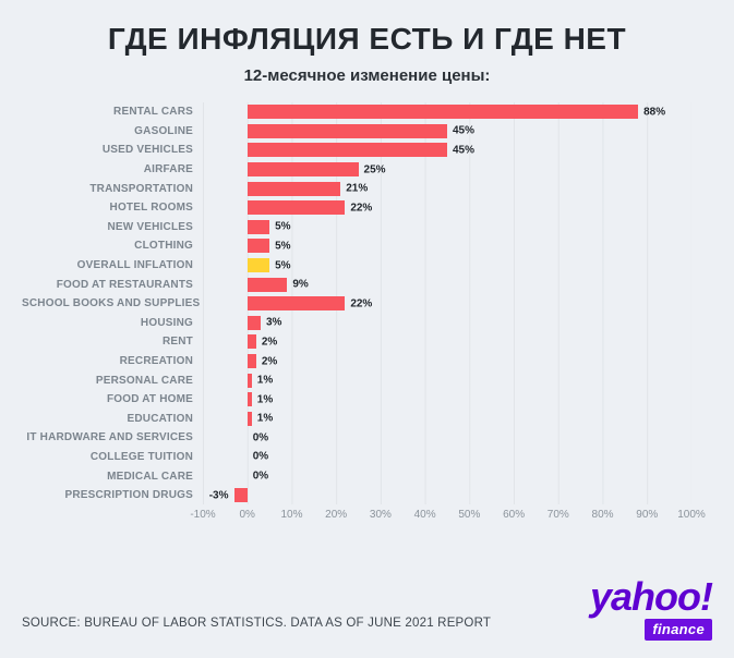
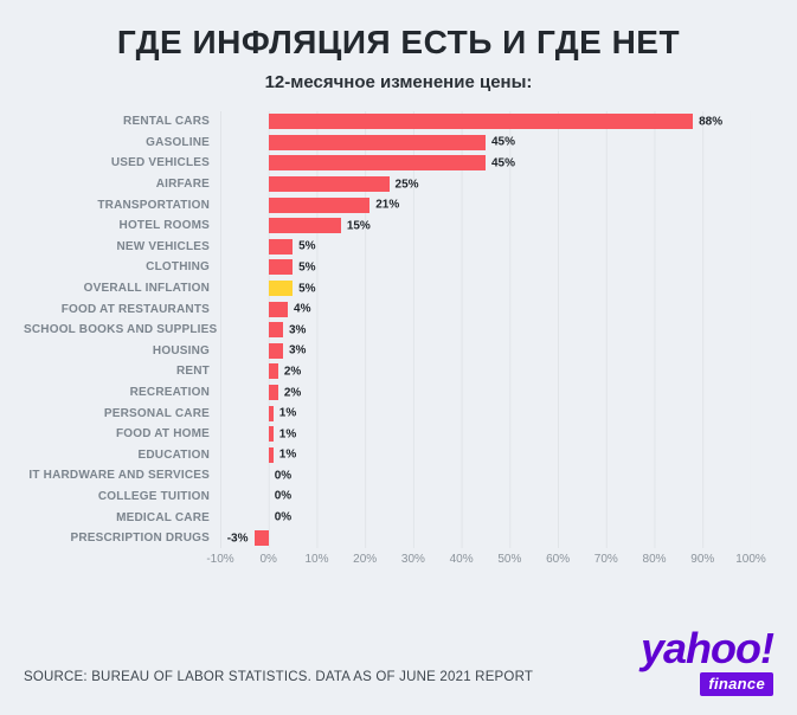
HOTEL ROOMS: 22% -> 15%
FOOD AT RESTAURANTS: 9% -> 4%
SCHOOL BOOKS AND SUPPLIES: 22% -> 3%
